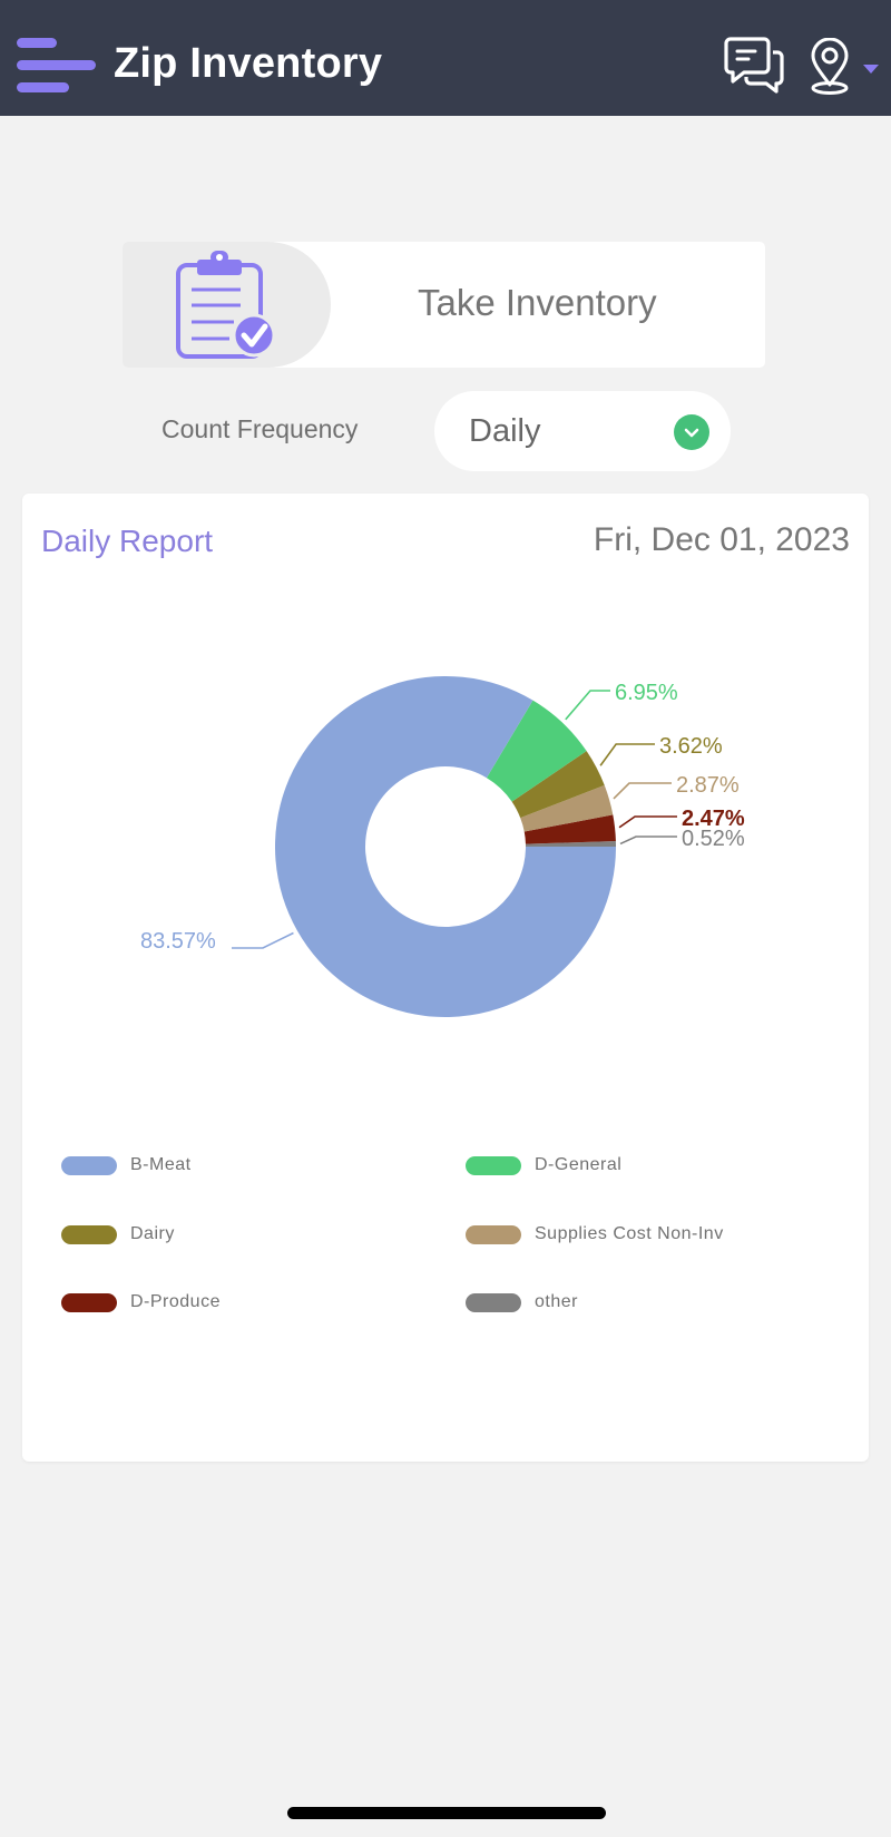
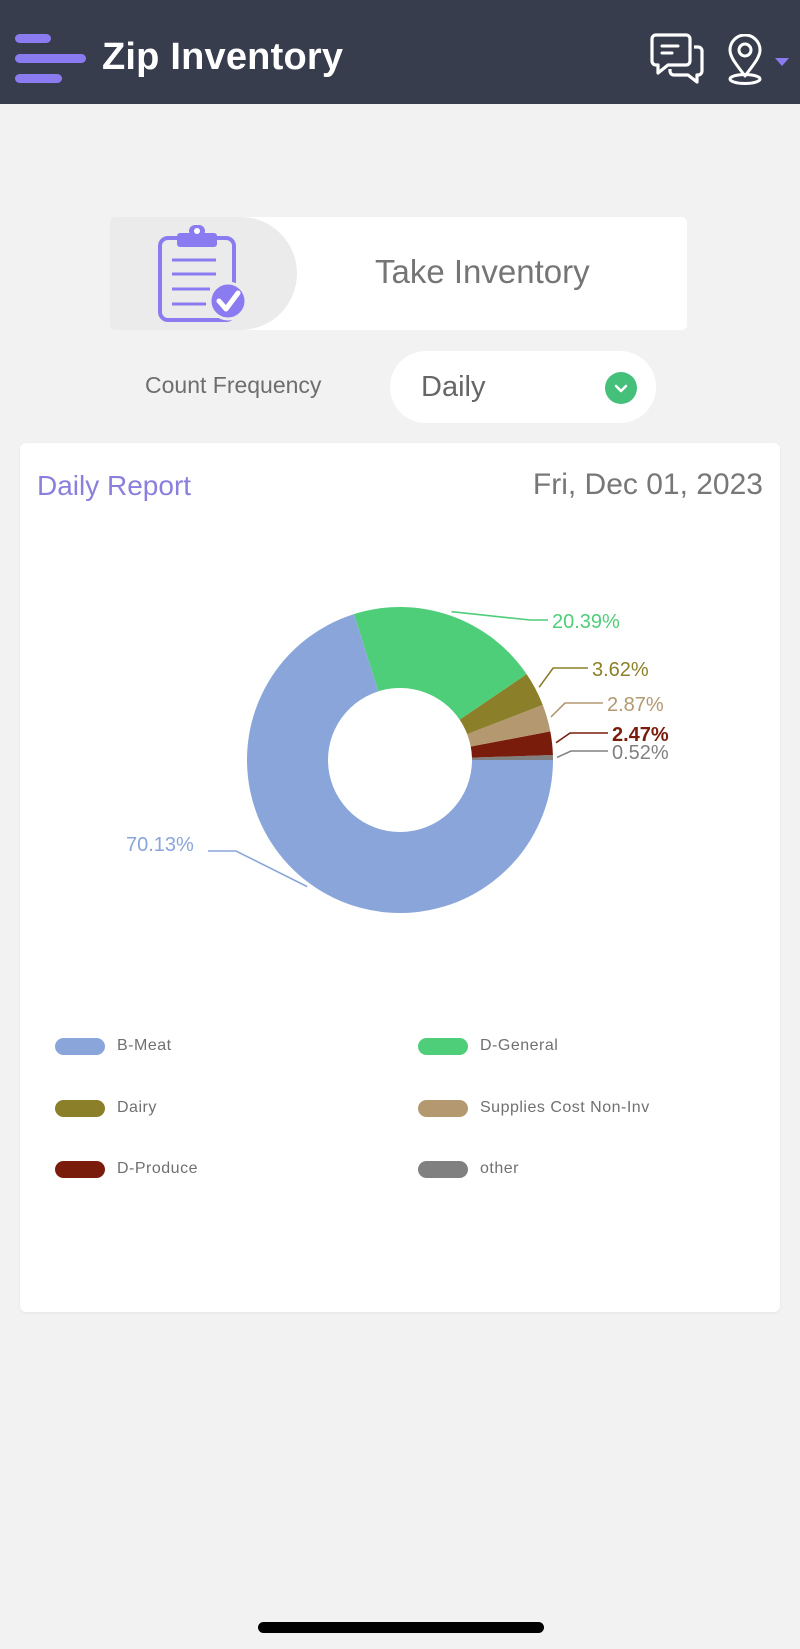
B-Meat: 83.57% -> 70.13%
D-General: 6.95% -> 20.39%
